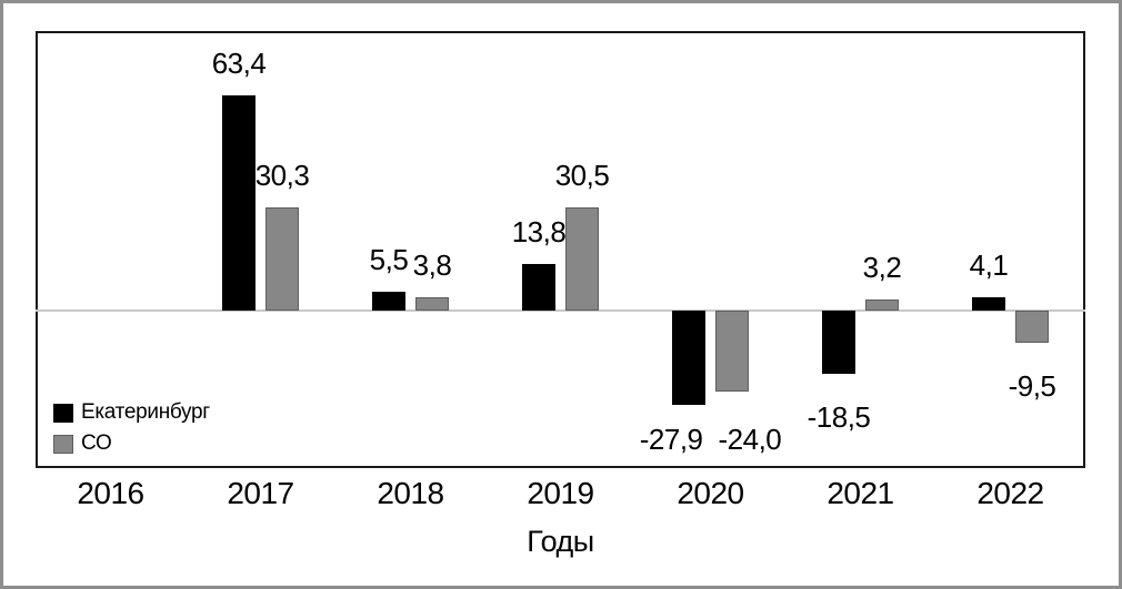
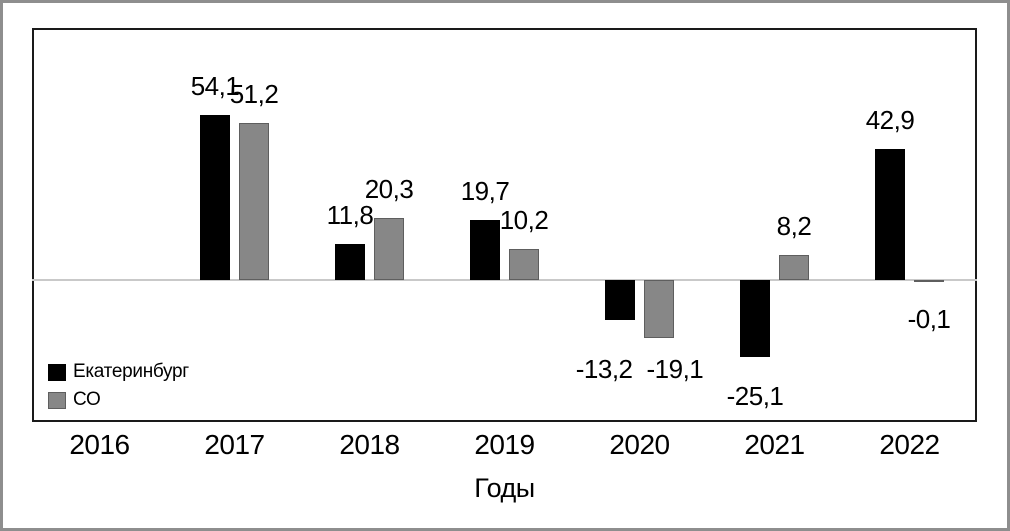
Екатеринбург/2017: 63,4 -> 54,1
СО/2017: 30,3 -> 51,2
Екатеринбург/2018: 5,5 -> 11,8
СО/2018: 3,8 -> 20,3
Екатеринбург/2019: 13,8 -> 19,7
СО/2019: 30,5 -> 10,2
Екатеринбург/2020: -27,9 -> -13,2
СО/2020: -24,0 -> -19,1
Екатеринбург/2021: -18,5 -> -25,1
СО/2021: 3,2 -> 8,2
Екатеринбург/2022: 4,1 -> 42,9
СО/2022: -9,5 -> -0,1
